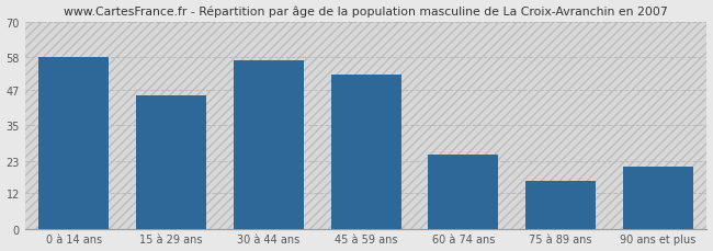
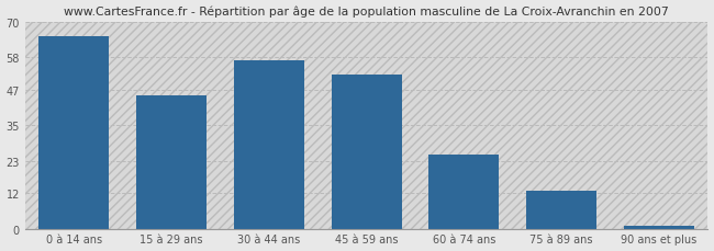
0 à 14 ans: 58 -> 65
75 à 89 ans: 16 -> 13
90 ans et plus: 21 -> 1
